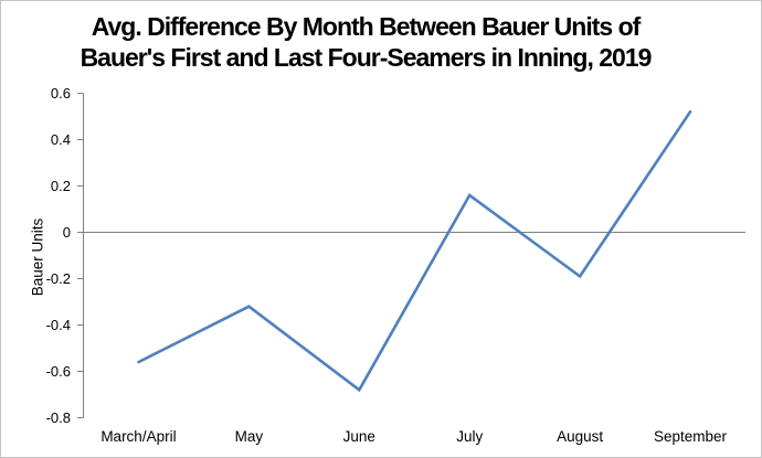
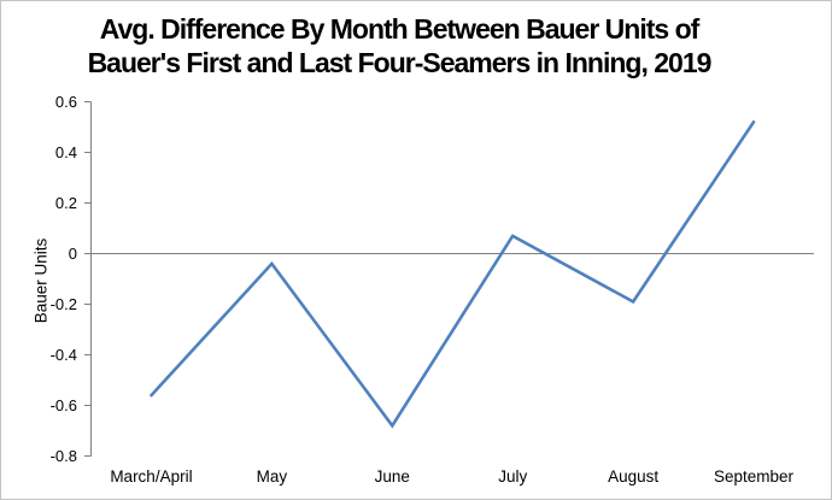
May: -0.32 -> -0.04
July: 0.16 -> 0.07
